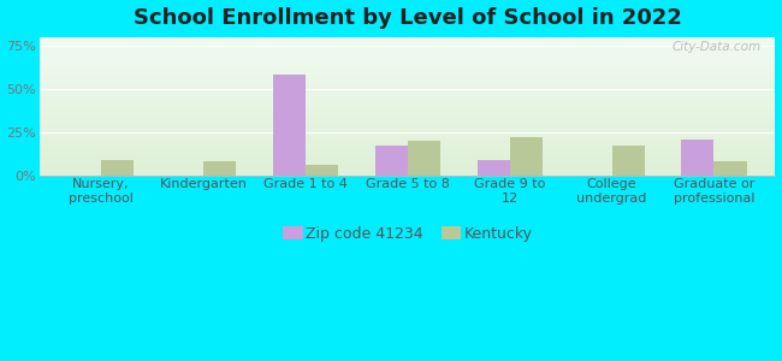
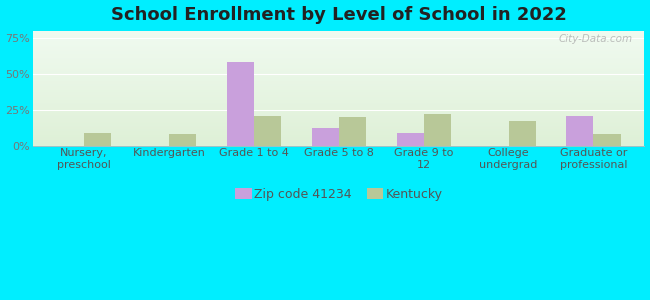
Kentucky/Grade 1 to 4: 6% -> 21%
Zip code 41234/Grade 5 to 8: 17% -> 12%
